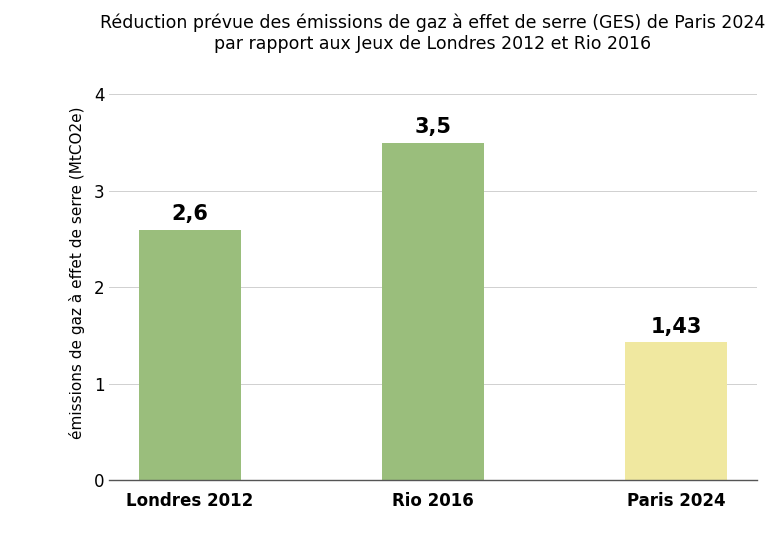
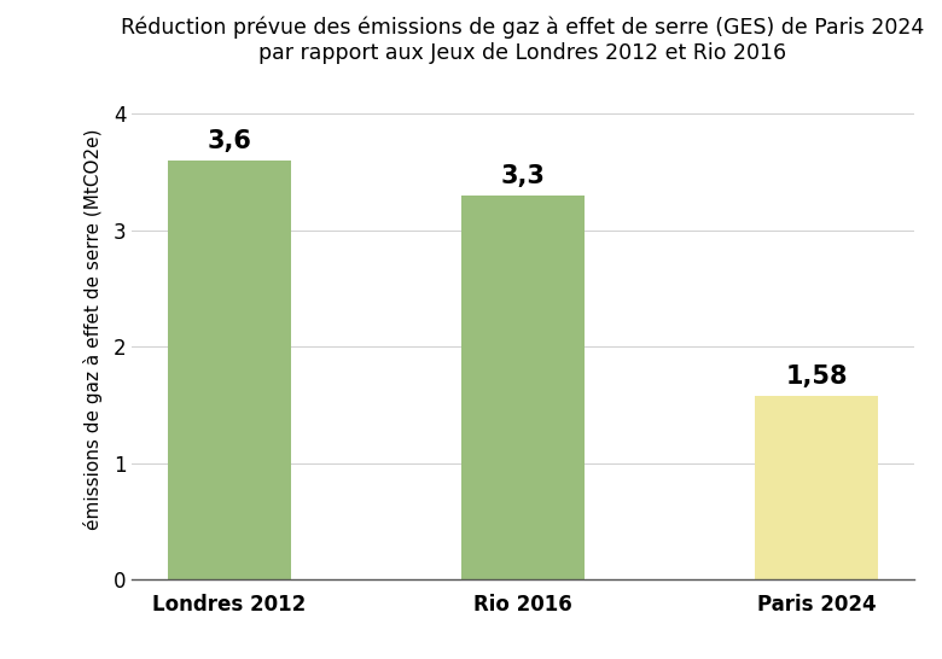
Londres 2012: 2,6 -> 3,6
Rio 2016: 3,5 -> 3,3
Paris 2024: 1,43 -> 1,58
